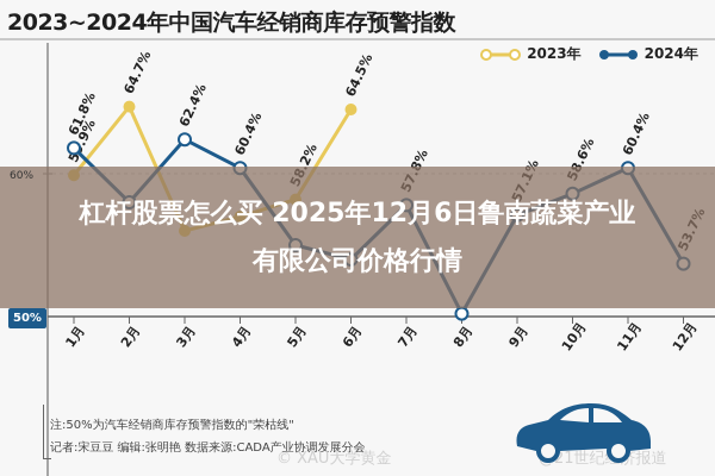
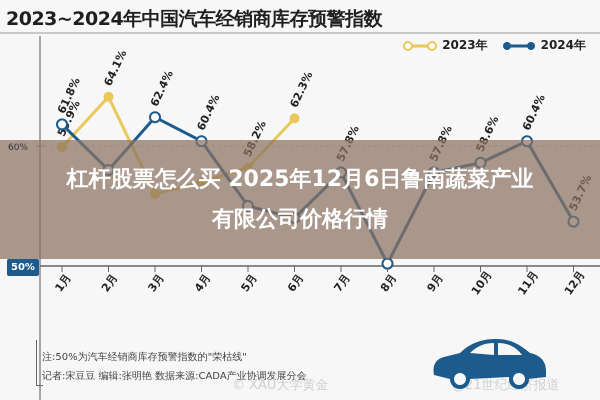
2023年/2月: 64.7% -> 64.1%
2023年/6月: 64.5% -> 62.3%
2024年/9月: 57.1% -> 57.8%
